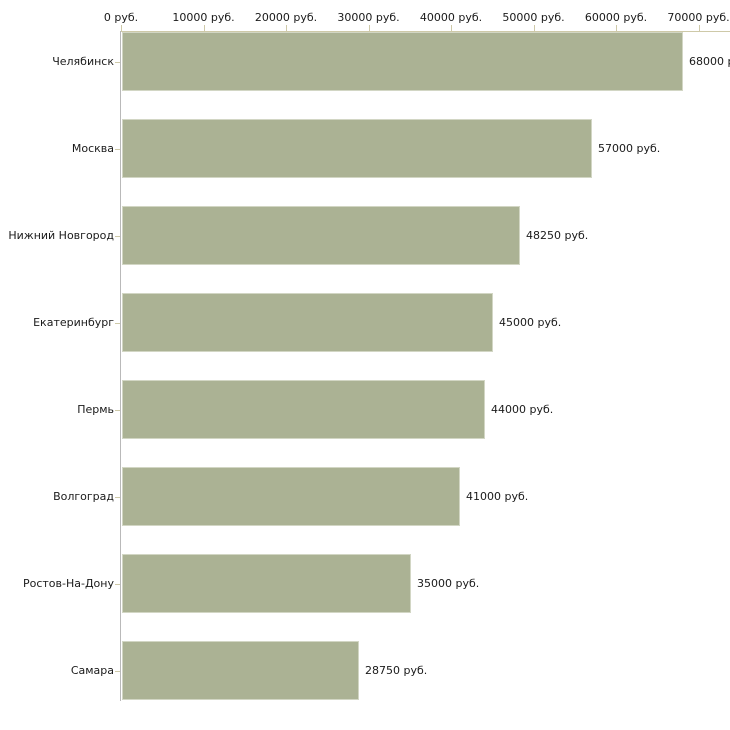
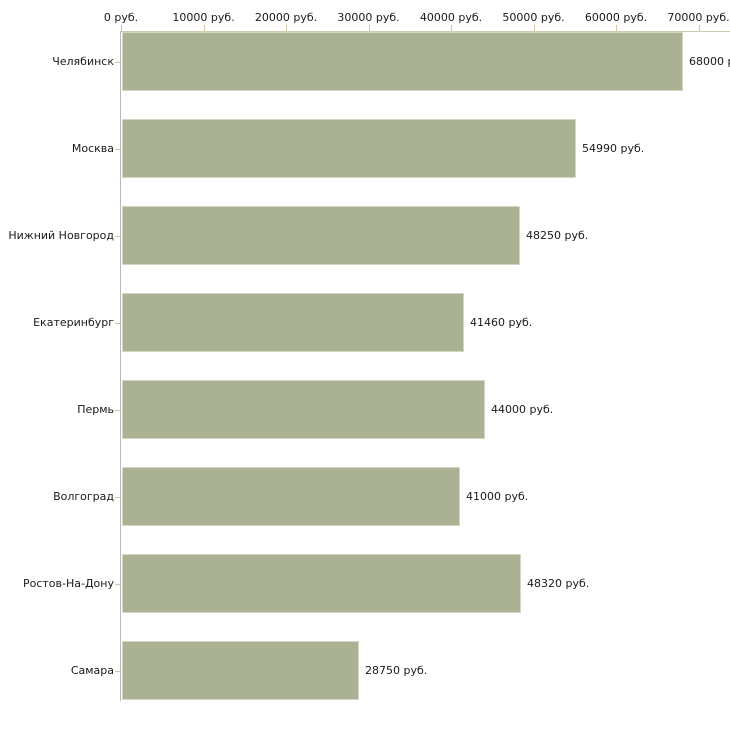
Москва: 57000 -> 54990
Екатеринбург: 45000 -> 41460
Ростов-На-Дону: 35000 -> 48320
